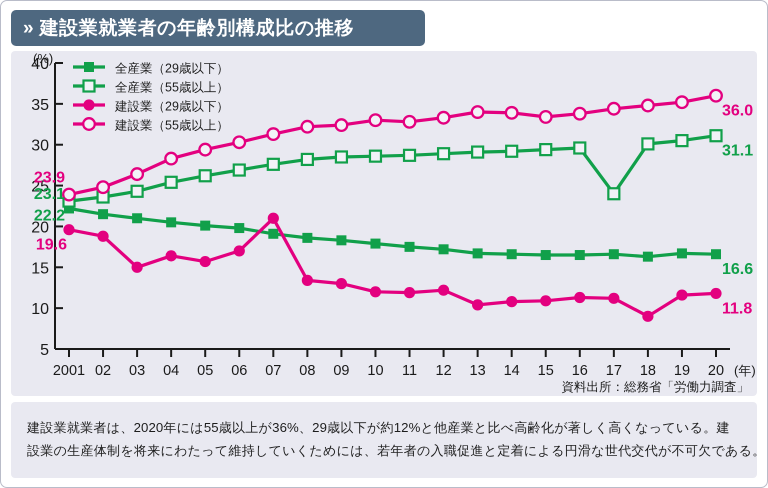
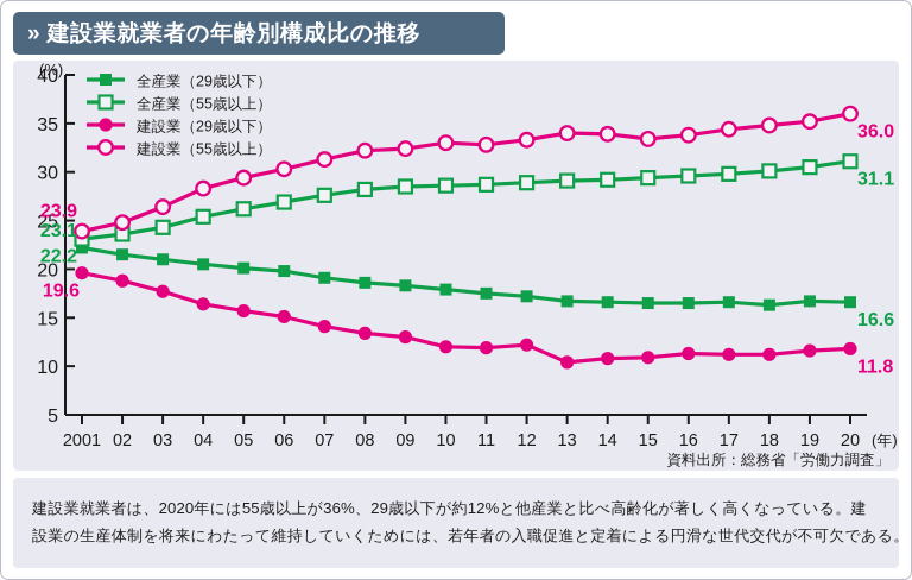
建設業（29歳以下）/03: 15 -> 18
建設業（29歳以下）/06: 17 -> 15
建設業（29歳以下）/07: 21 -> 14
全産業（55歳以上）/17: 24 -> 30
建設業（29歳以下）/18: 9 -> 11
